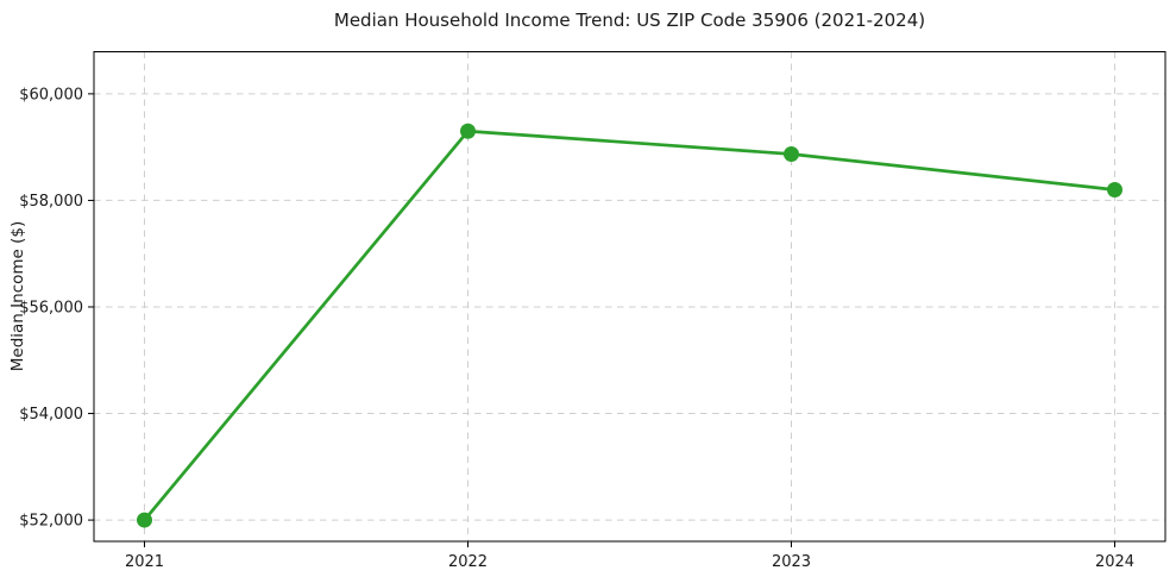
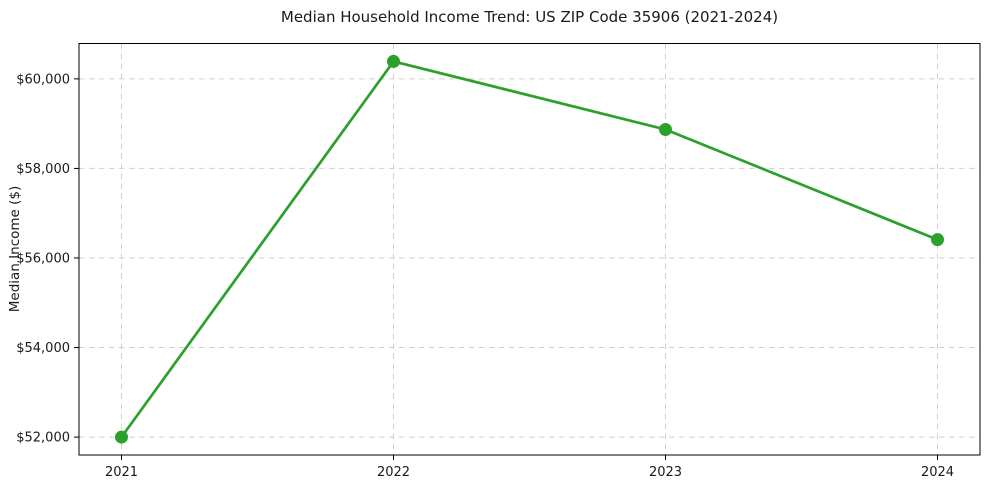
2022: $59300 -> $60400
2024: $58200 -> $56400
